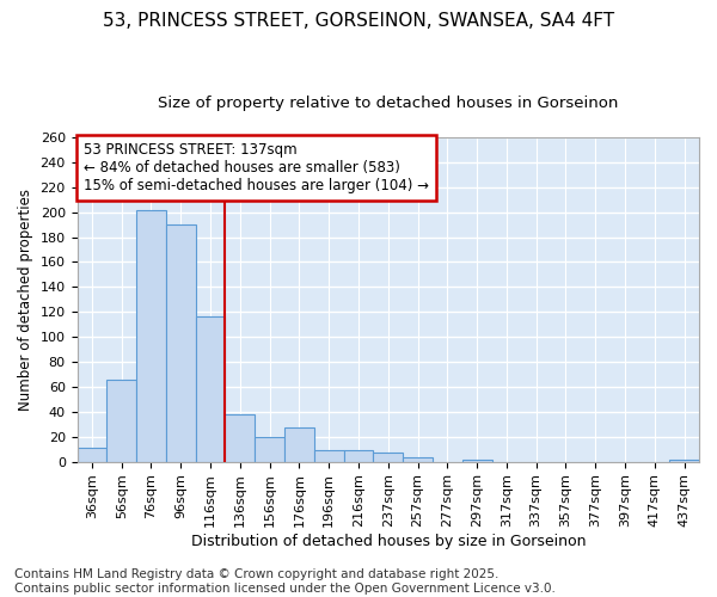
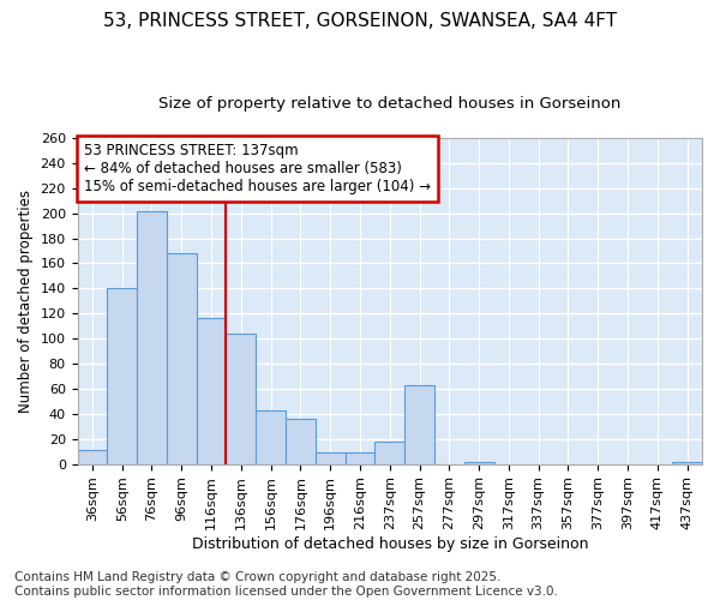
56sqm: 66 -> 140
96sqm: 190 -> 168
136sqm: 38 -> 104
156sqm: 20 -> 43
176sqm: 27 -> 36
237sqm: 7 -> 18
257sqm: 3 -> 63
